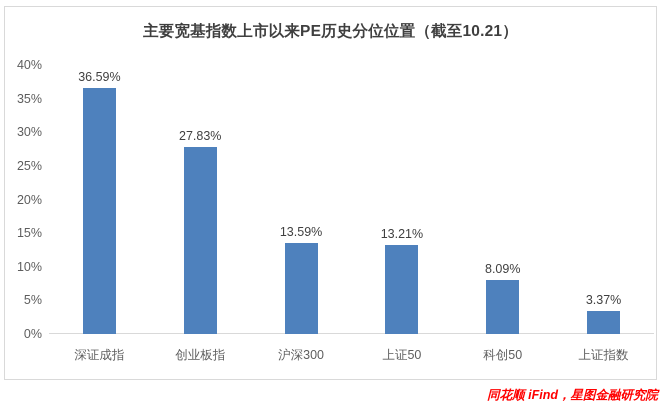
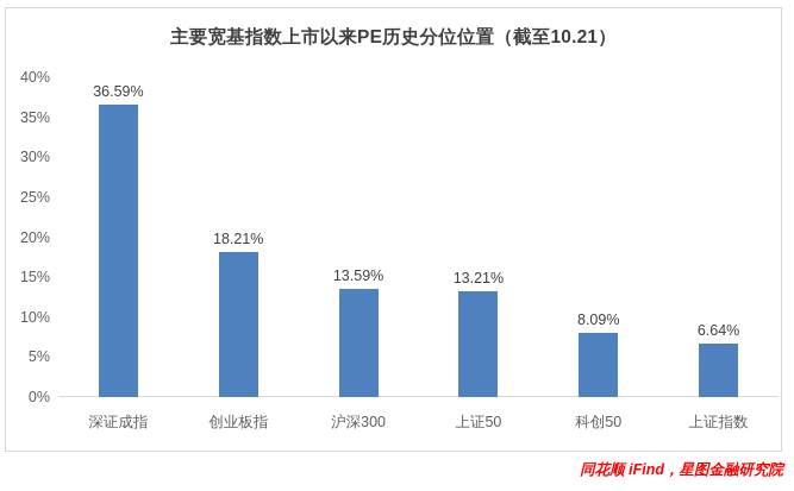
创业板指: 27.83% -> 18.21%
上证指数: 3.37% -> 6.64%
